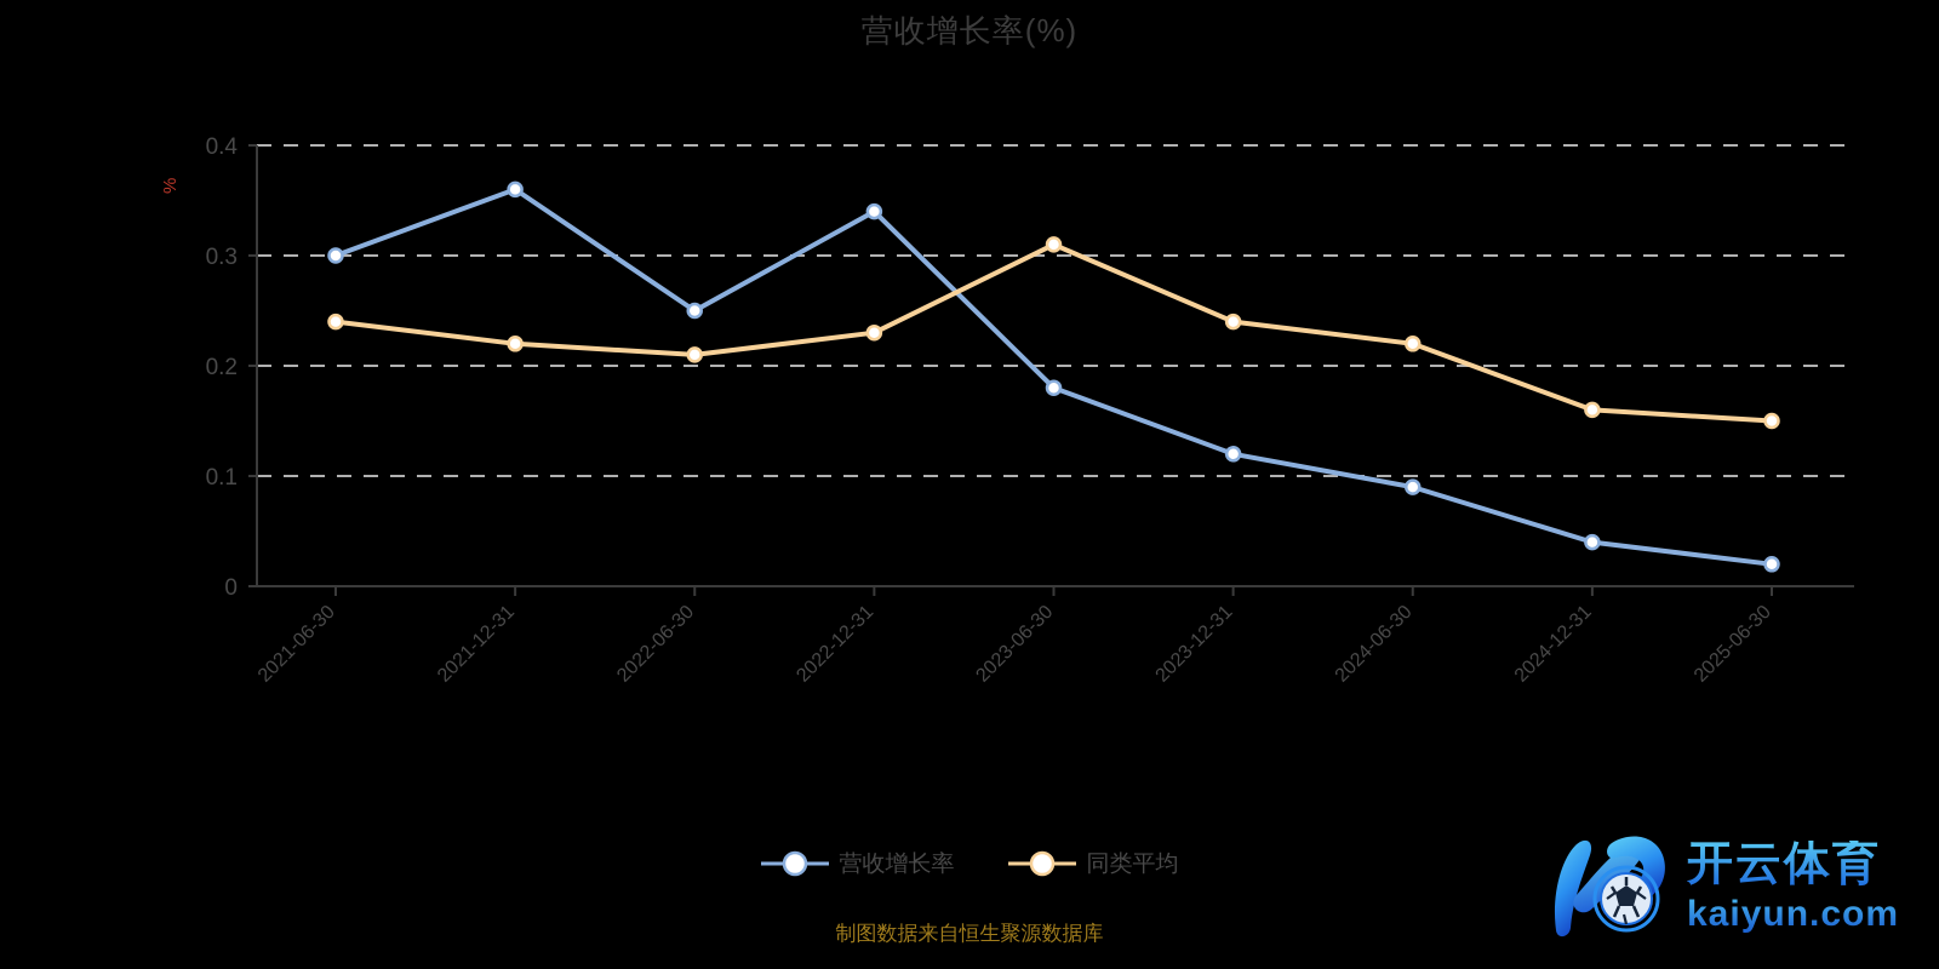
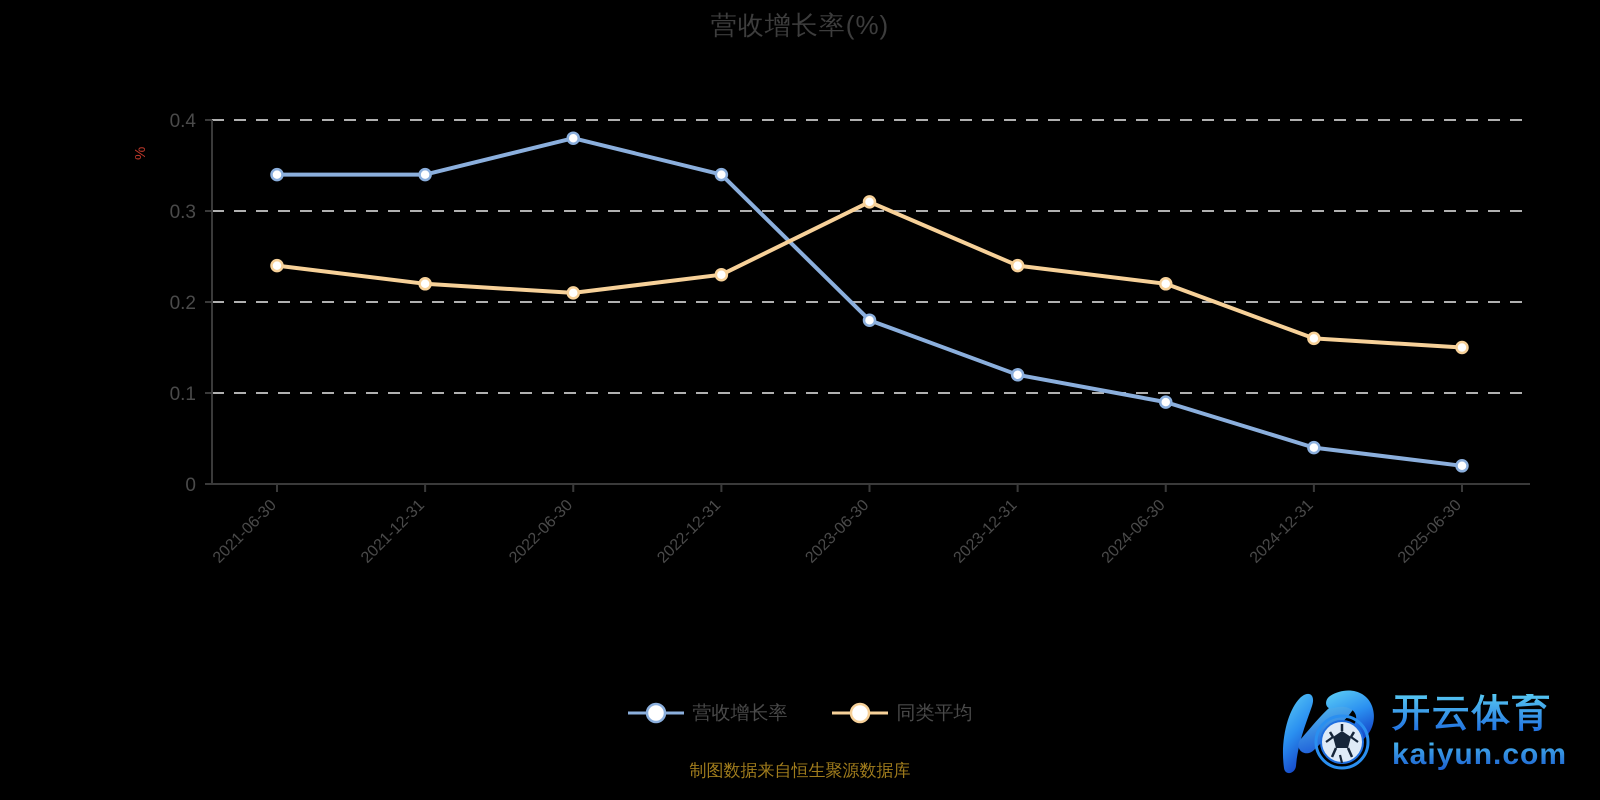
营收增长率/2021-06-30: 0.30 -> 0.34
营收增长率/2021-12-31: 0.36 -> 0.34
营收增长率/2022-06-30: 0.25 -> 0.38
